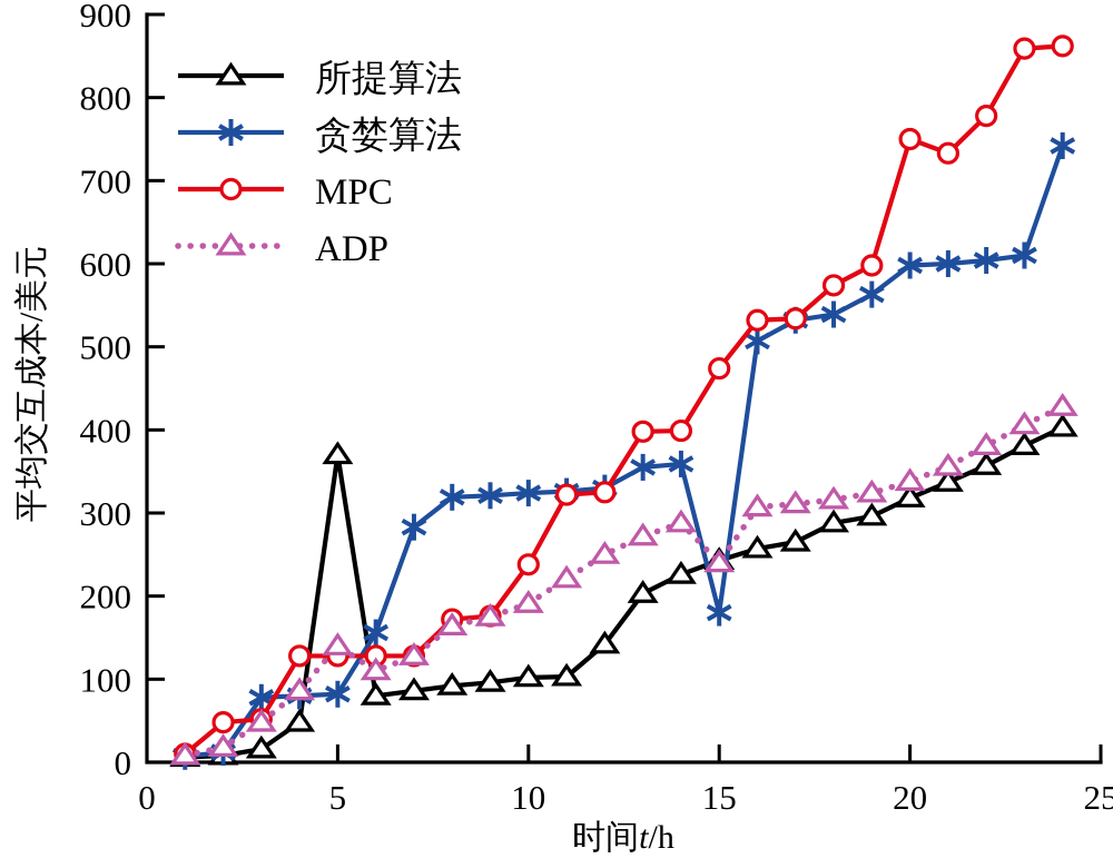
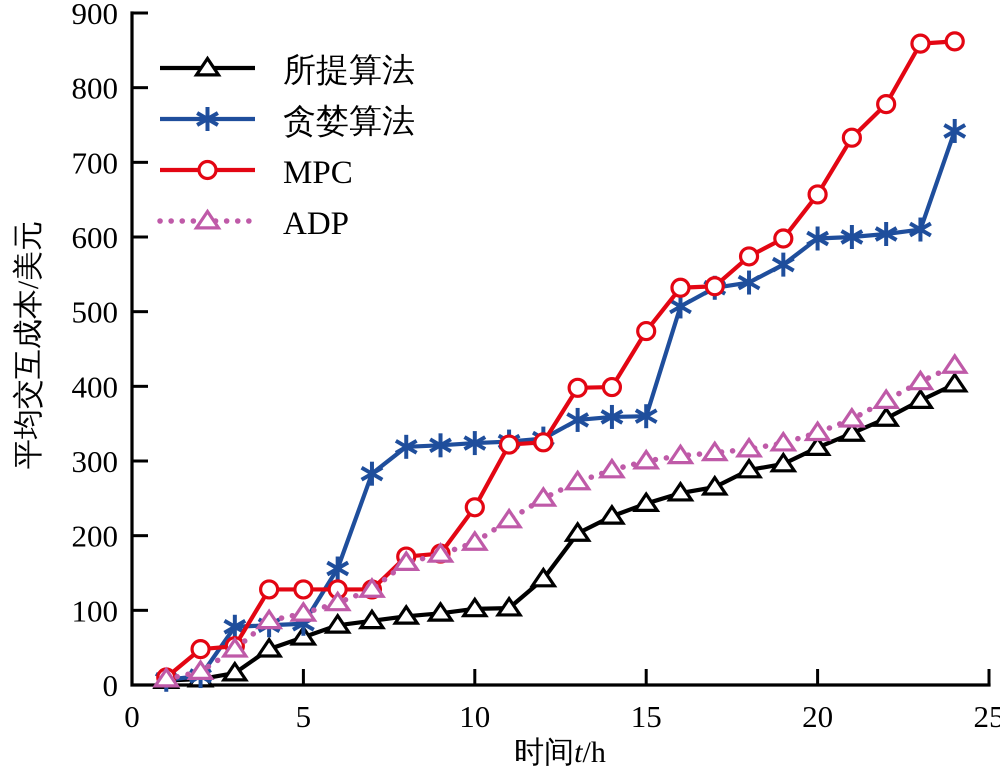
所提算法/5: 370 -> 60
ADP/5: 140 -> 100
贪婪算法/15: 180 -> 360
ADP/15: 240 -> 300
MPC/20: 750 -> 660
